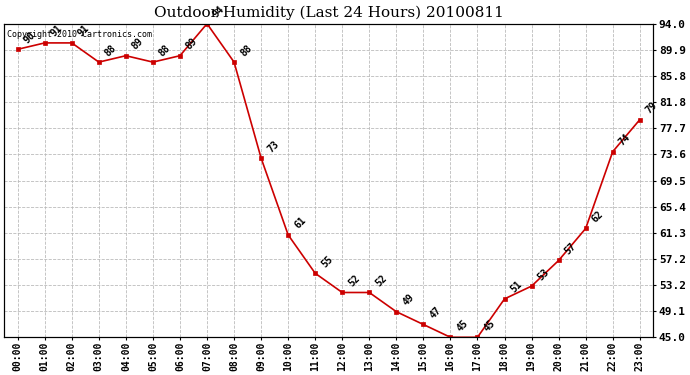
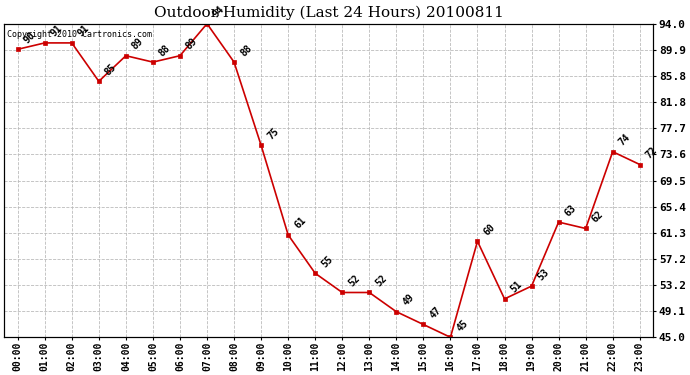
03:00: 88 -> 85
09:00: 73 -> 75
17:00: 45 -> 60
20:00: 57 -> 63
23:00: 79 -> 72
